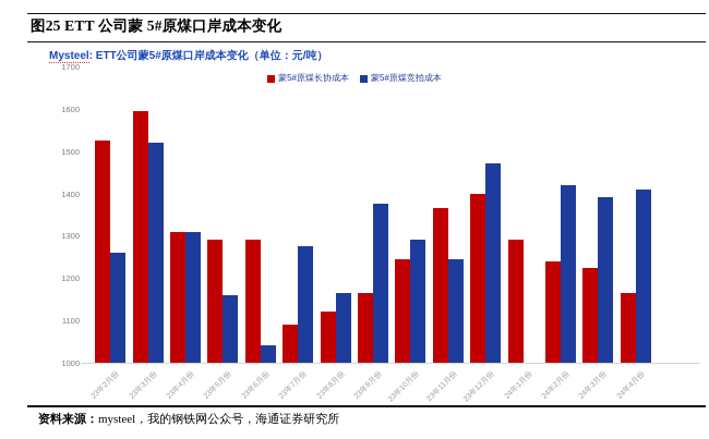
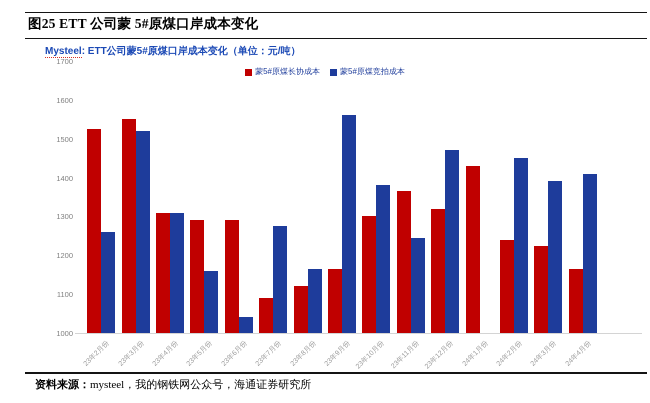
蒙5#原煤长协成本/23年3月份: 1600 -> 1550
蒙5#原煤竞拍成本/23年9月份: 1380 -> 1560
蒙5#原煤长协成本/23年10月份: 1240 -> 1300
蒙5#原煤竞拍成本/23年10月份: 1290 -> 1380
蒙5#原煤长协成本/23年12月份: 1400 -> 1320
蒙5#原煤长协成本/24年1月份: 1290 -> 1430
蒙5#原煤竞拍成本/24年2月份: 1420 -> 1450
